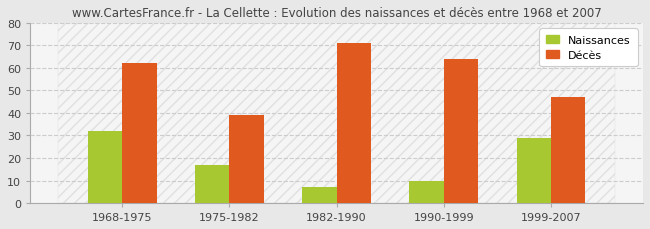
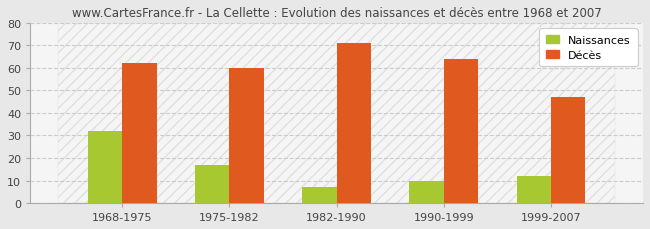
Décès/1975-1982: 39 -> 60
Naissances/1999-2007: 29 -> 12
